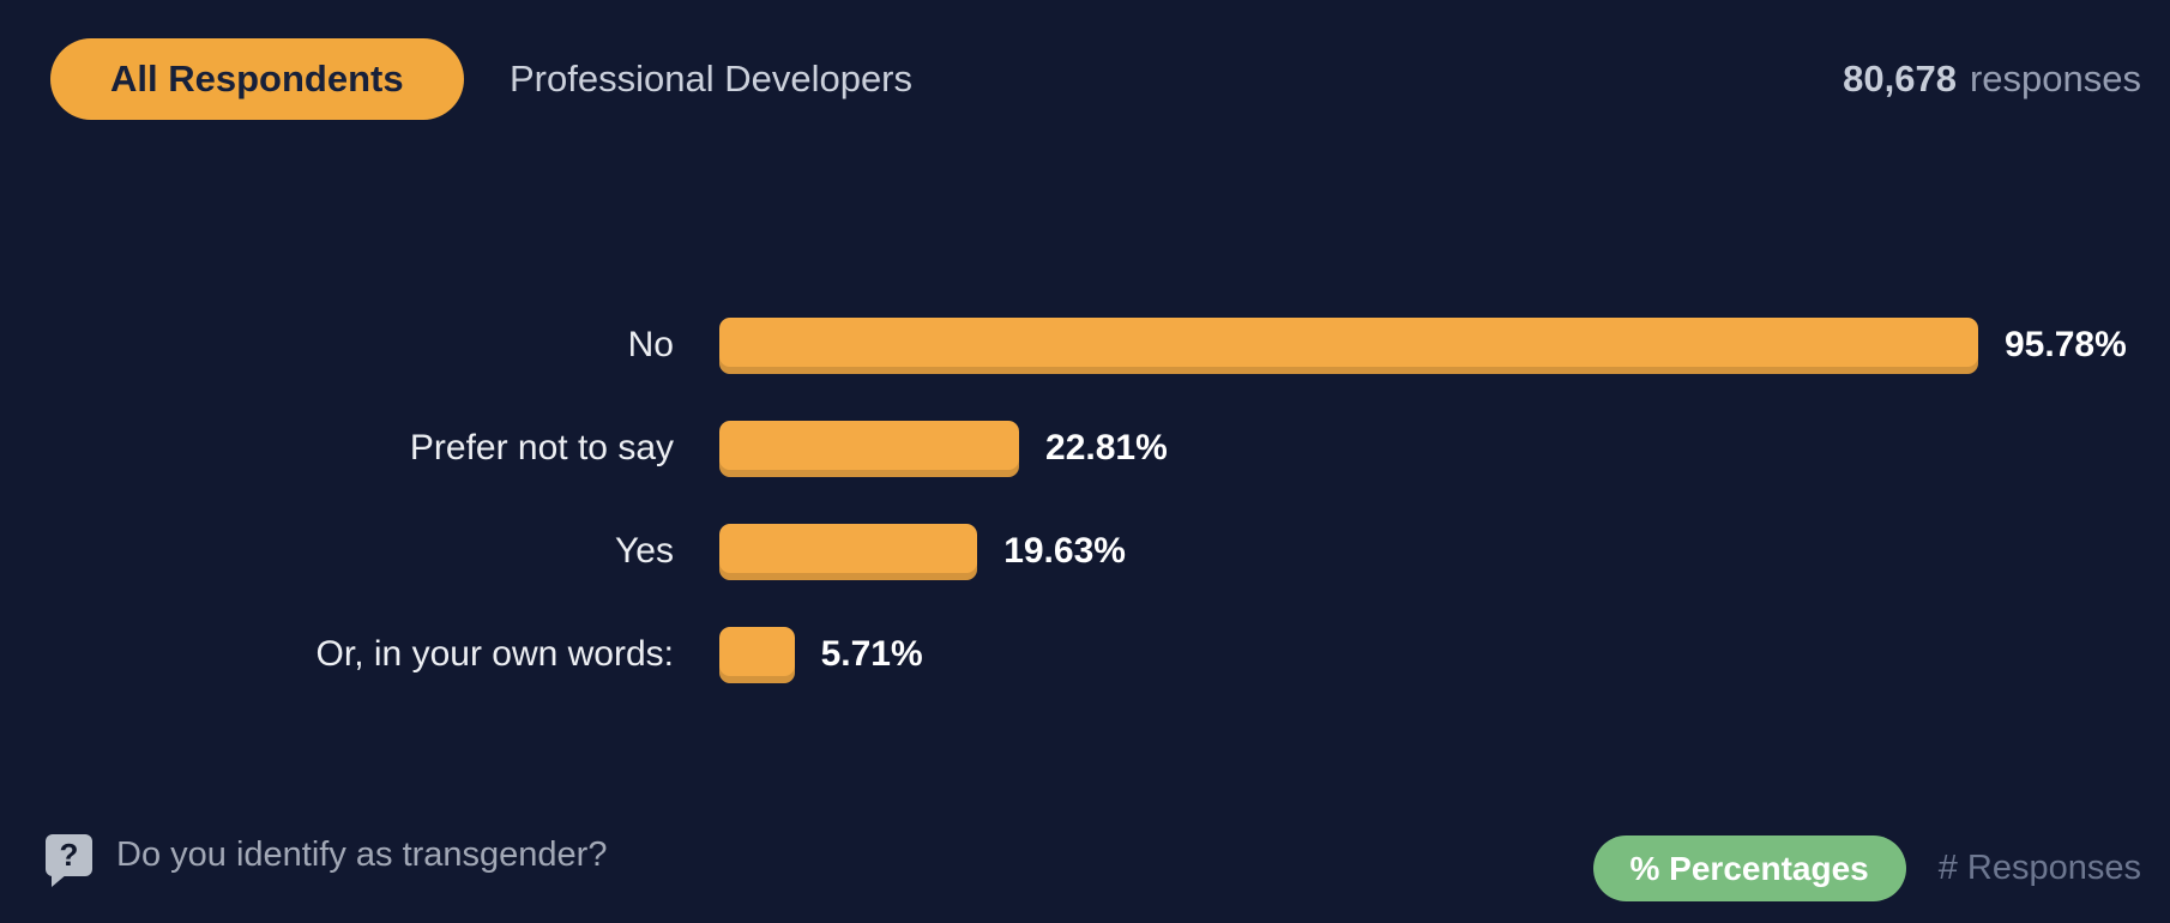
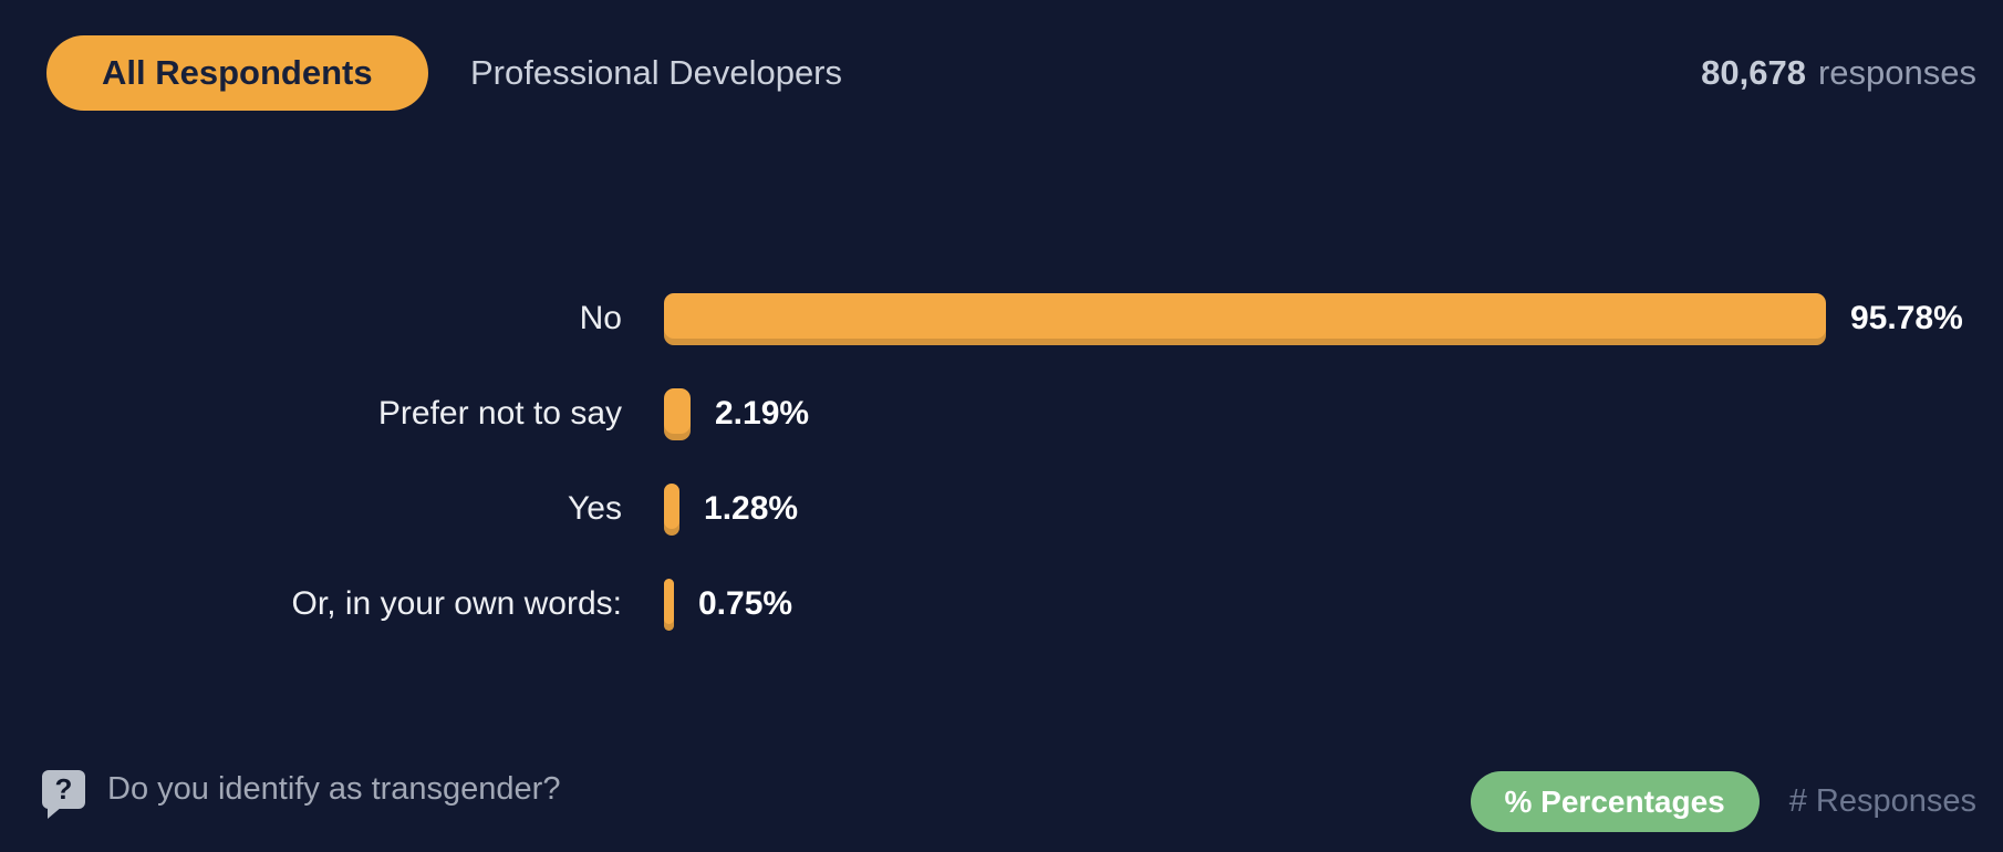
Prefer not to say: 22.81% -> 2.19%
Yes: 19.63% -> 1.28%
Or, in your own words:: 5.71% -> 0.75%
